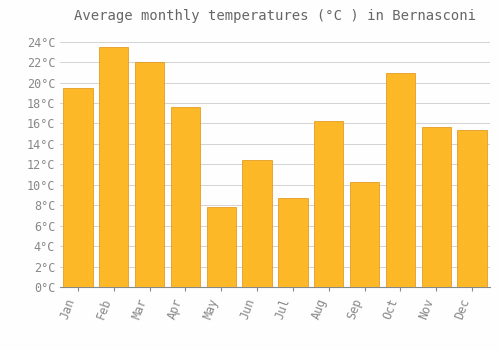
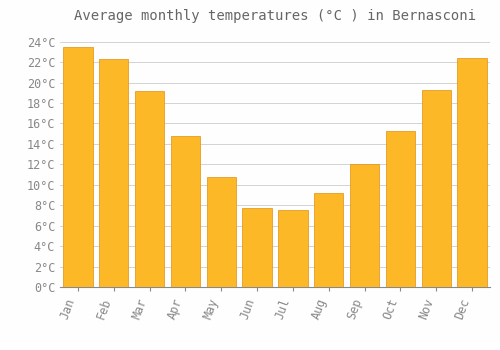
Jan: 19.5°C -> 23.5°C
Feb: 23.5°C -> 22.3°C
Mar: 22.0°C -> 19.2°C
Apr: 17.6°C -> 14.8°C
May: 7.8°C -> 10.8°C
Jun: 12.4°C -> 7.7°C
Jul: 8.7°C -> 7.5°C
Aug: 16.2°C -> 9.2°C
Sep: 10.3°C -> 12.0°C
Oct: 20.9°C -> 15.3°C
Nov: 15.7°C -> 19.3°C
Dec: 15.4°C -> 22.4°C
